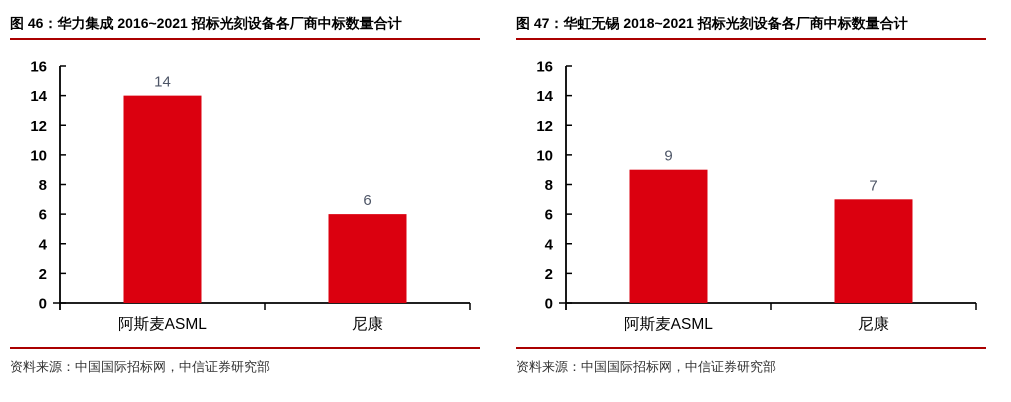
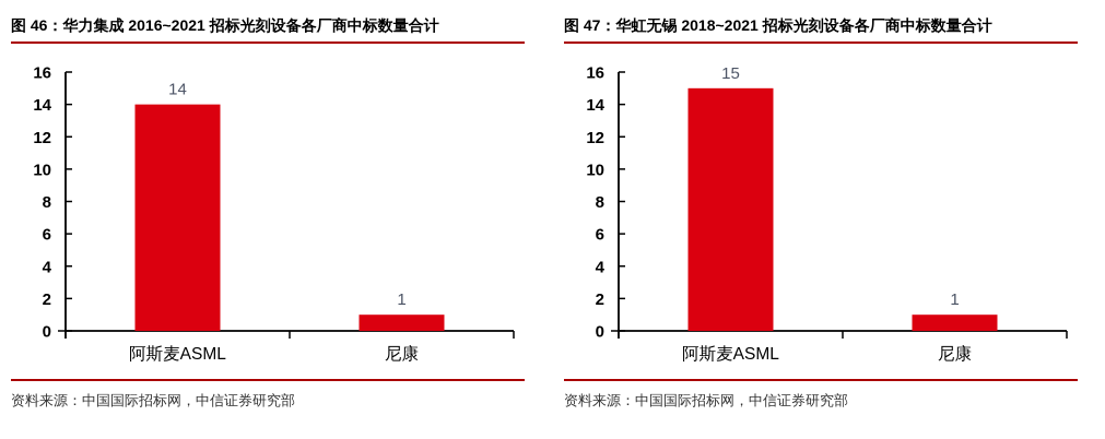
图 46：华力集成 2016~2021 招标光刻设备各厂商中标数量合计/尼康: 6 -> 1
图 47：华虹无锡 2018~2021 招标光刻设备各厂商中标数量合计/阿斯麦ASML: 9 -> 15
图 47：华虹无锡 2018~2021 招标光刻设备各厂商中标数量合计/尼康: 7 -> 1
